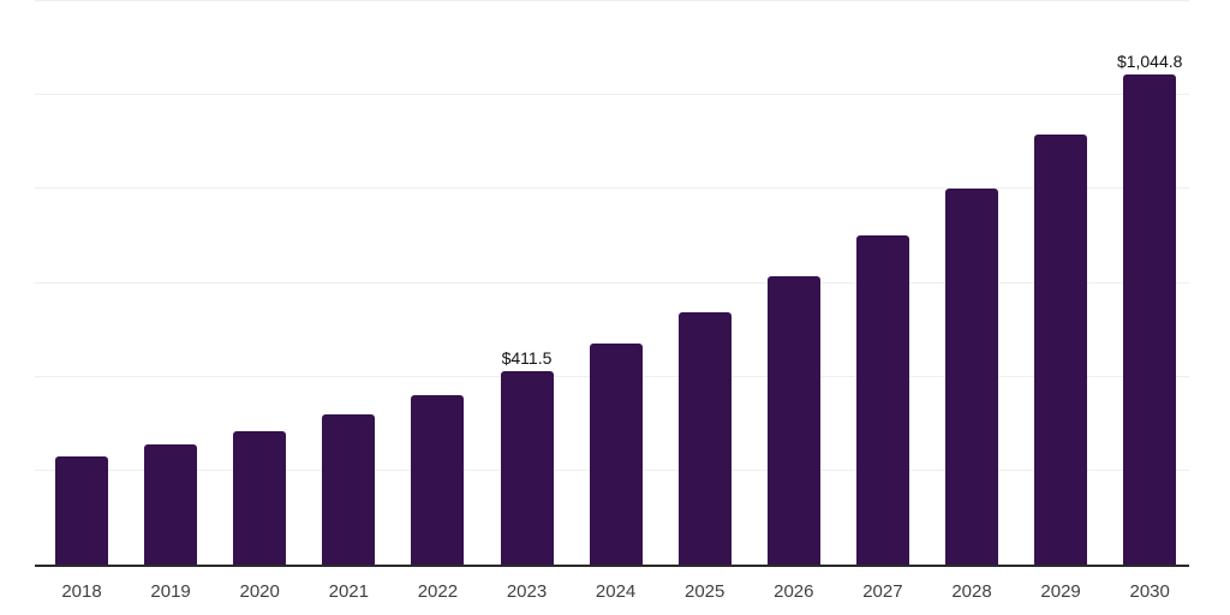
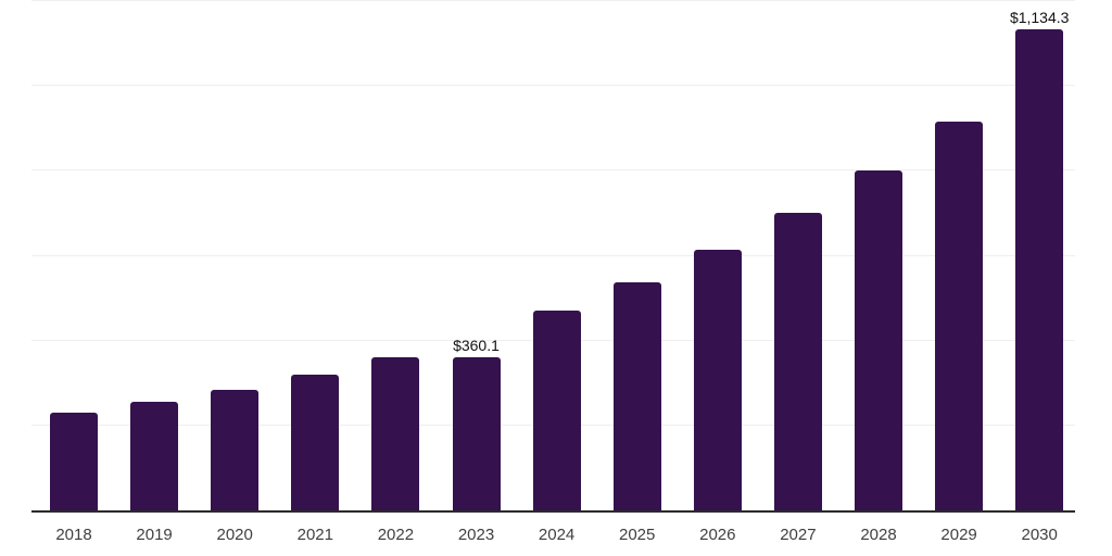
2023: $411.5 -> $360.1
2030: $1,044.8 -> $1,134.3
